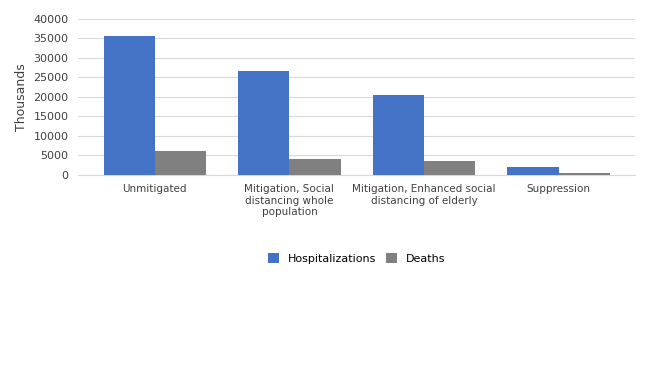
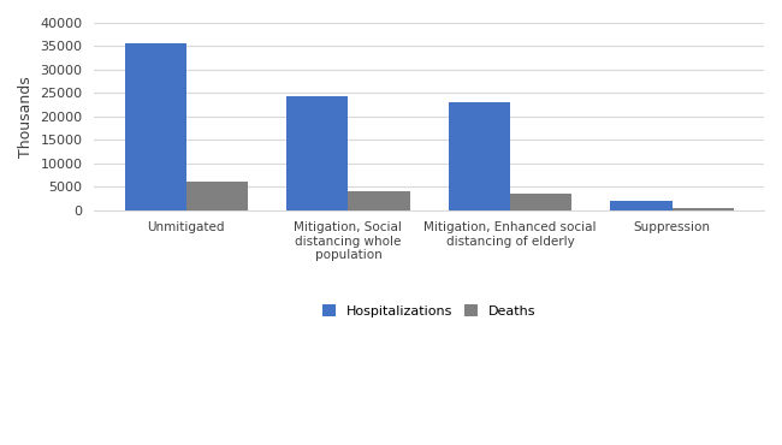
Hospitalizations/Mitigation, Social distancing whole population: 26500 -> 24300
Hospitalizations/Mitigation, Enhanced social distancing of elderly: 20500 -> 23000
